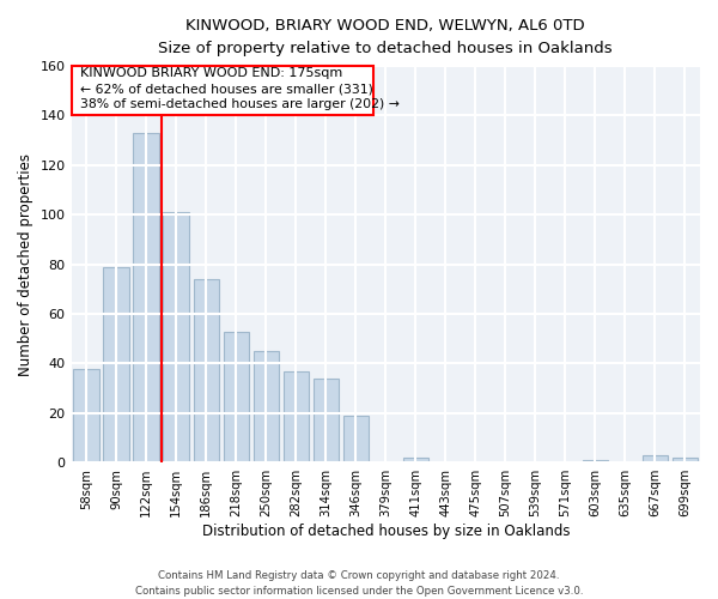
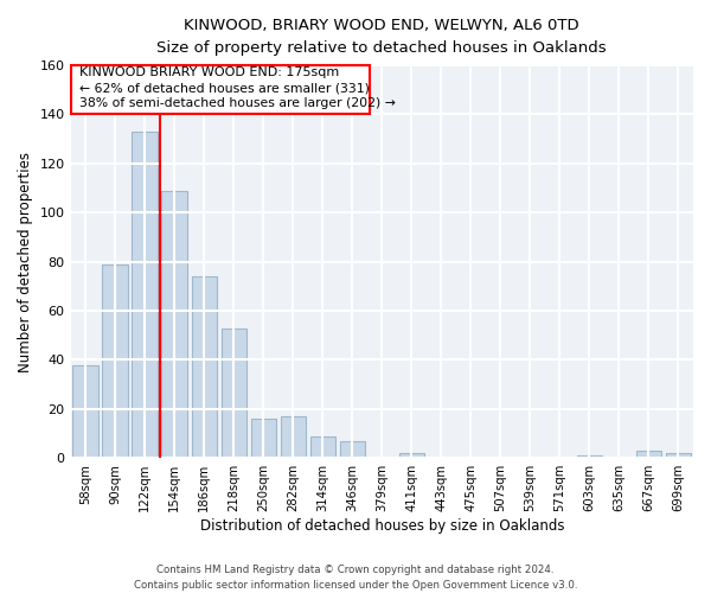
154sqm: 101 -> 109
250sqm: 45 -> 16
282sqm: 37 -> 17
314sqm: 34 -> 9
346sqm: 19 -> 7
